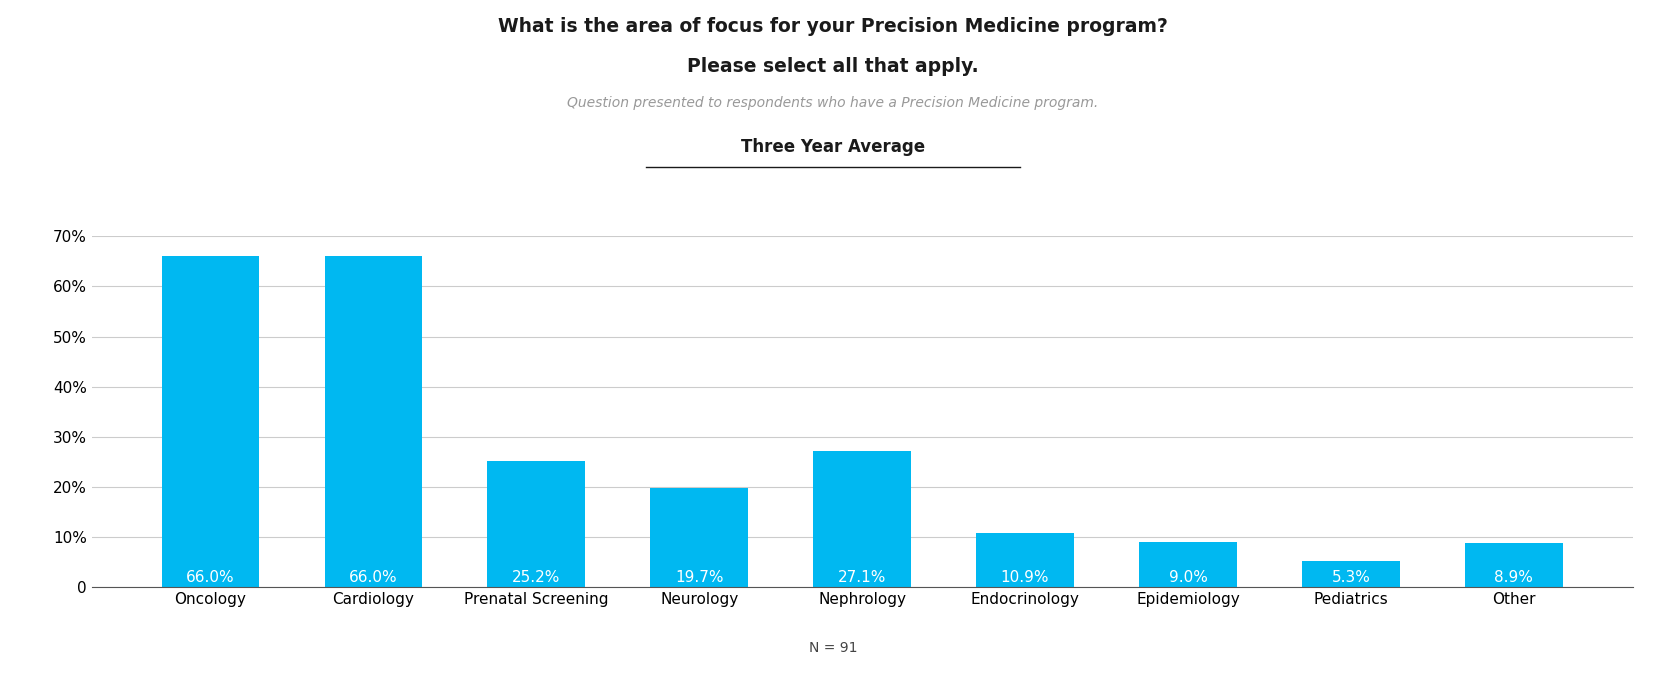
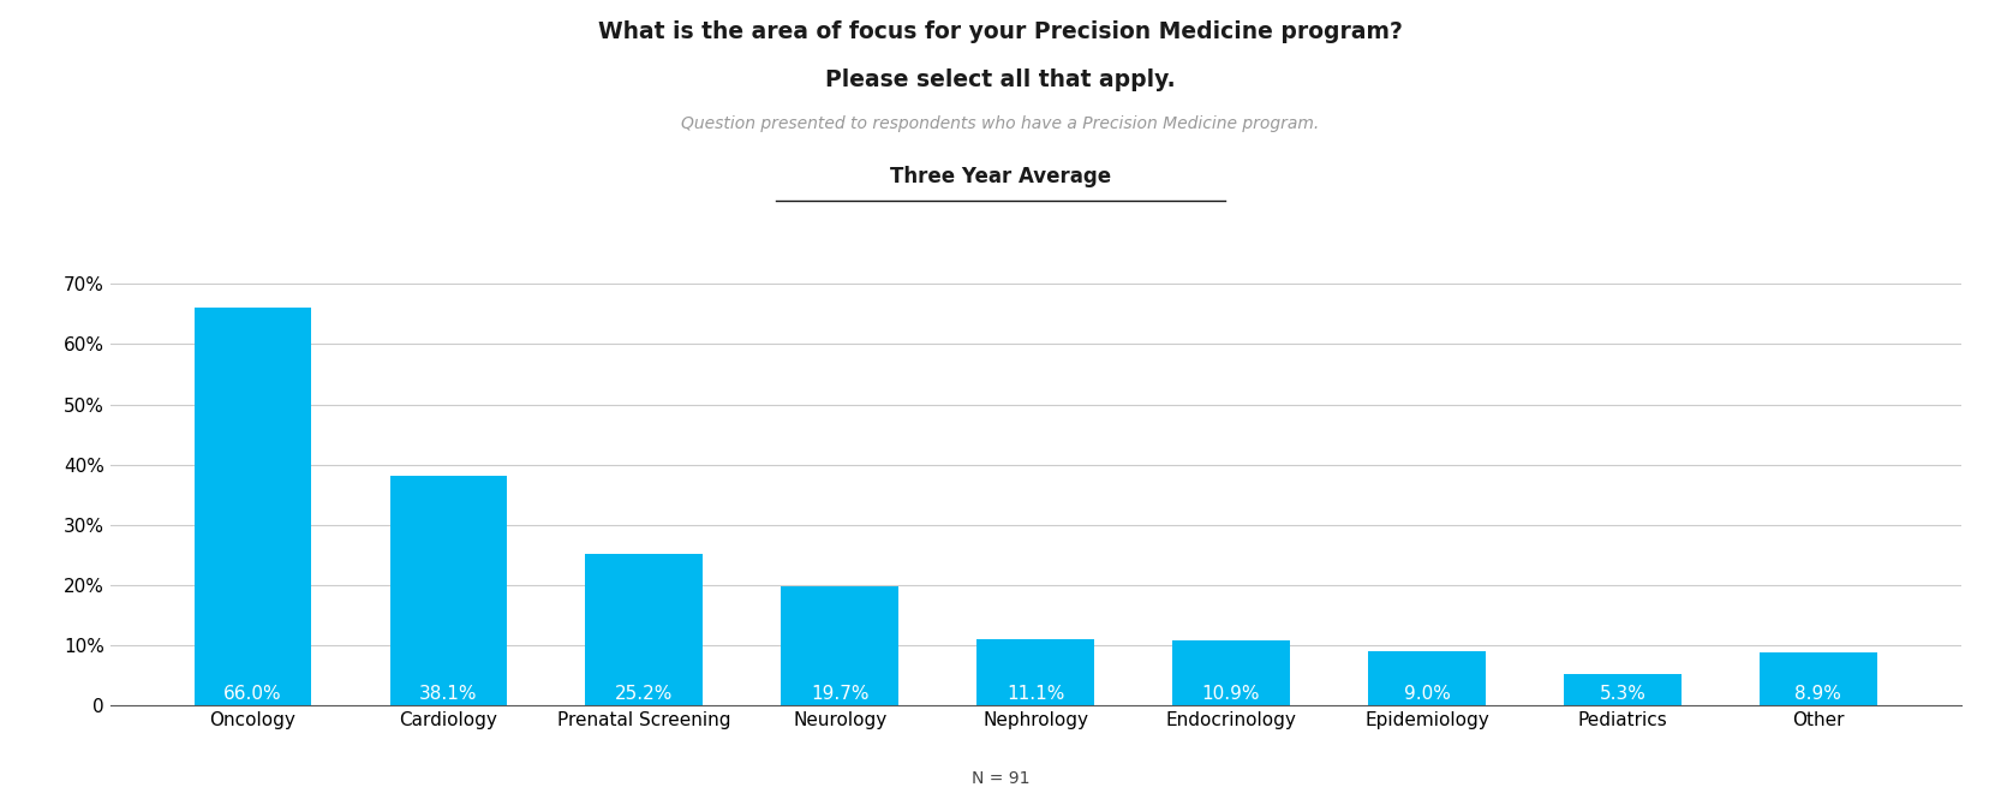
Cardiology: 66.0% -> 38.1%
Nephrology: 27.1% -> 11.1%
